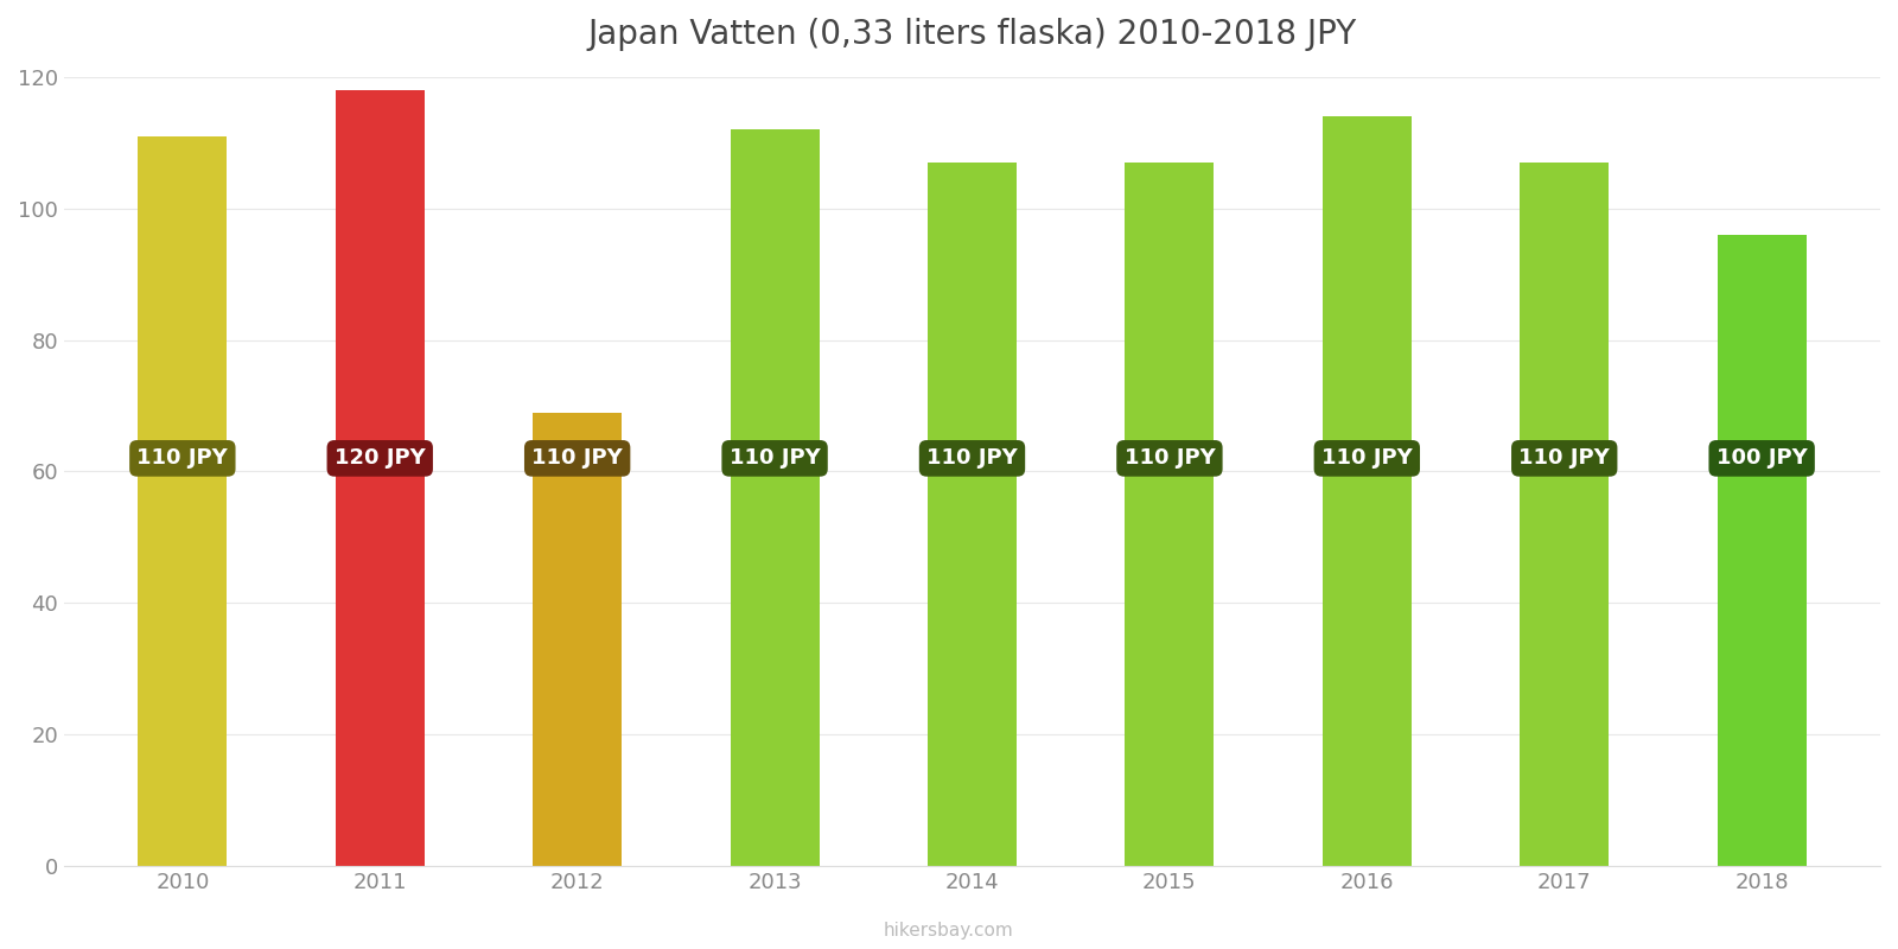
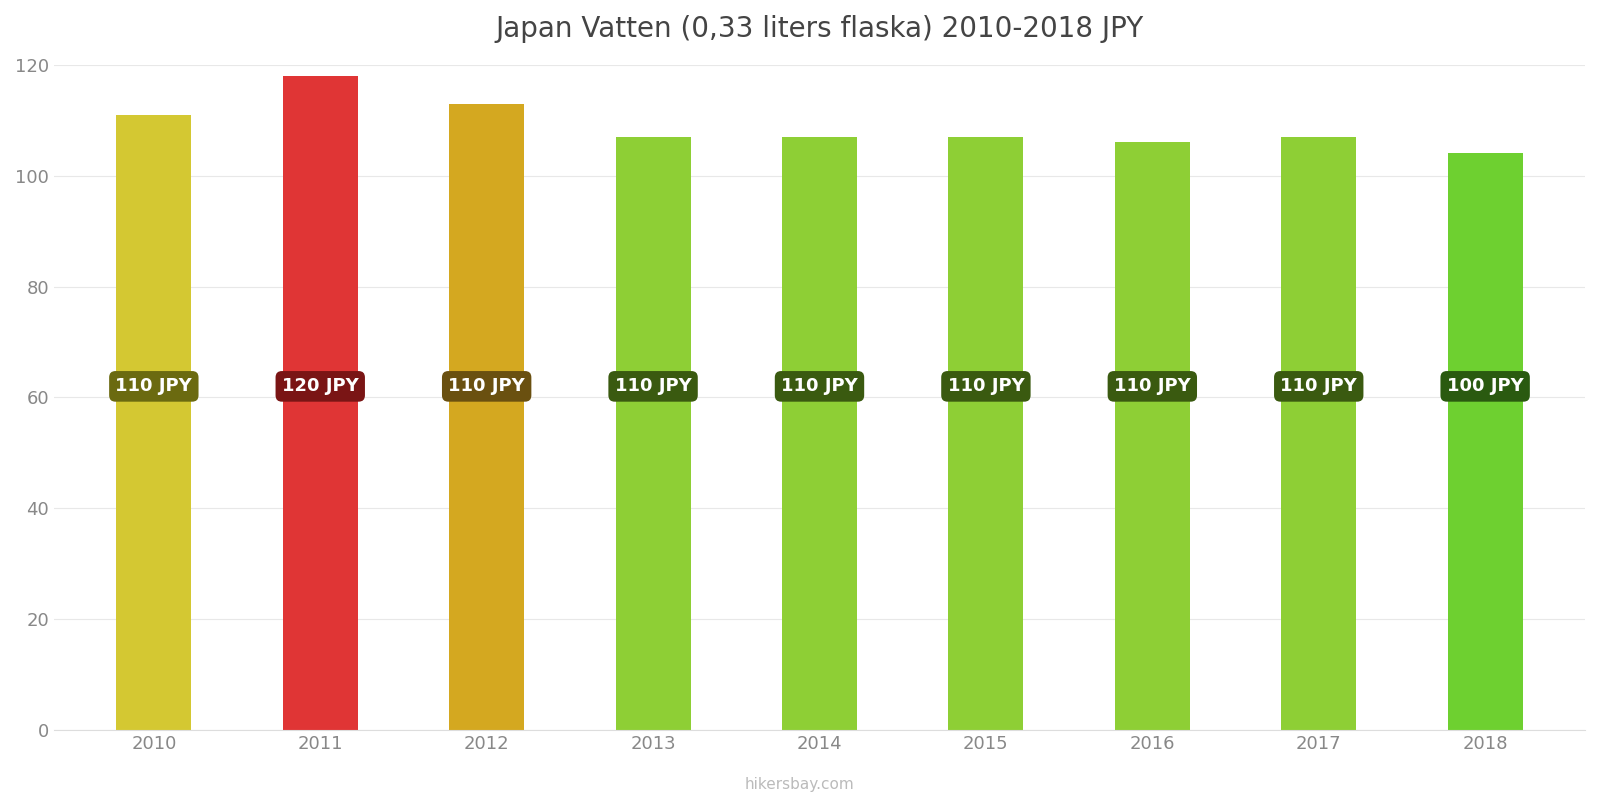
2012: 69 -> 113
2013: 112 -> 107
2016: 114 -> 106
2018: 96 -> 104
